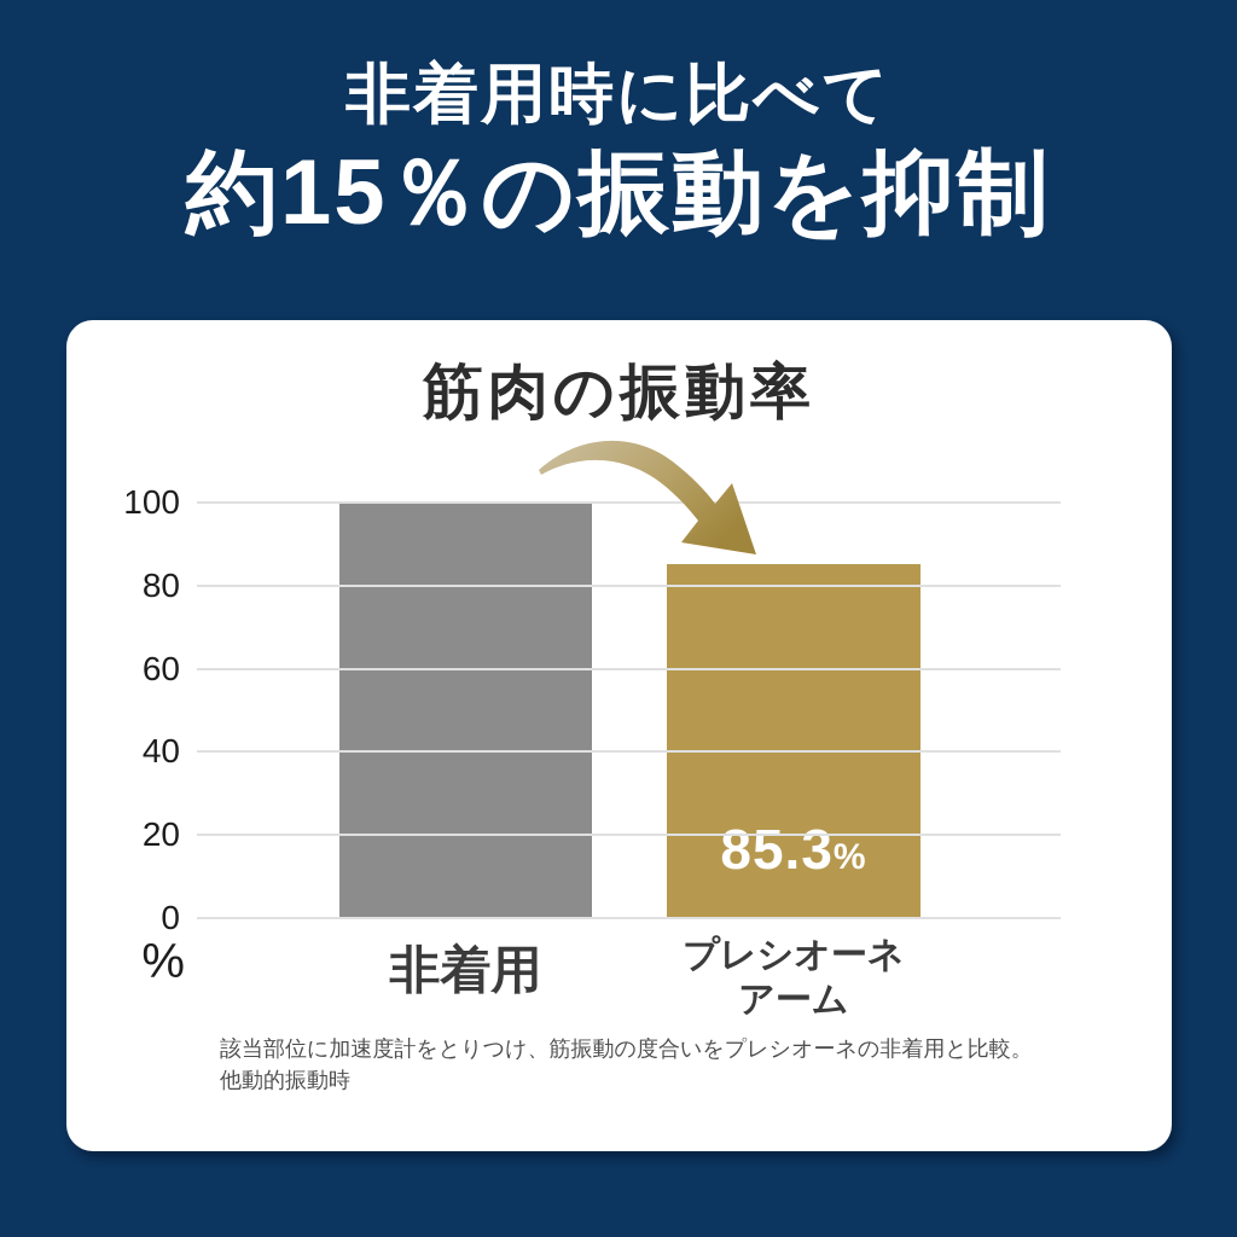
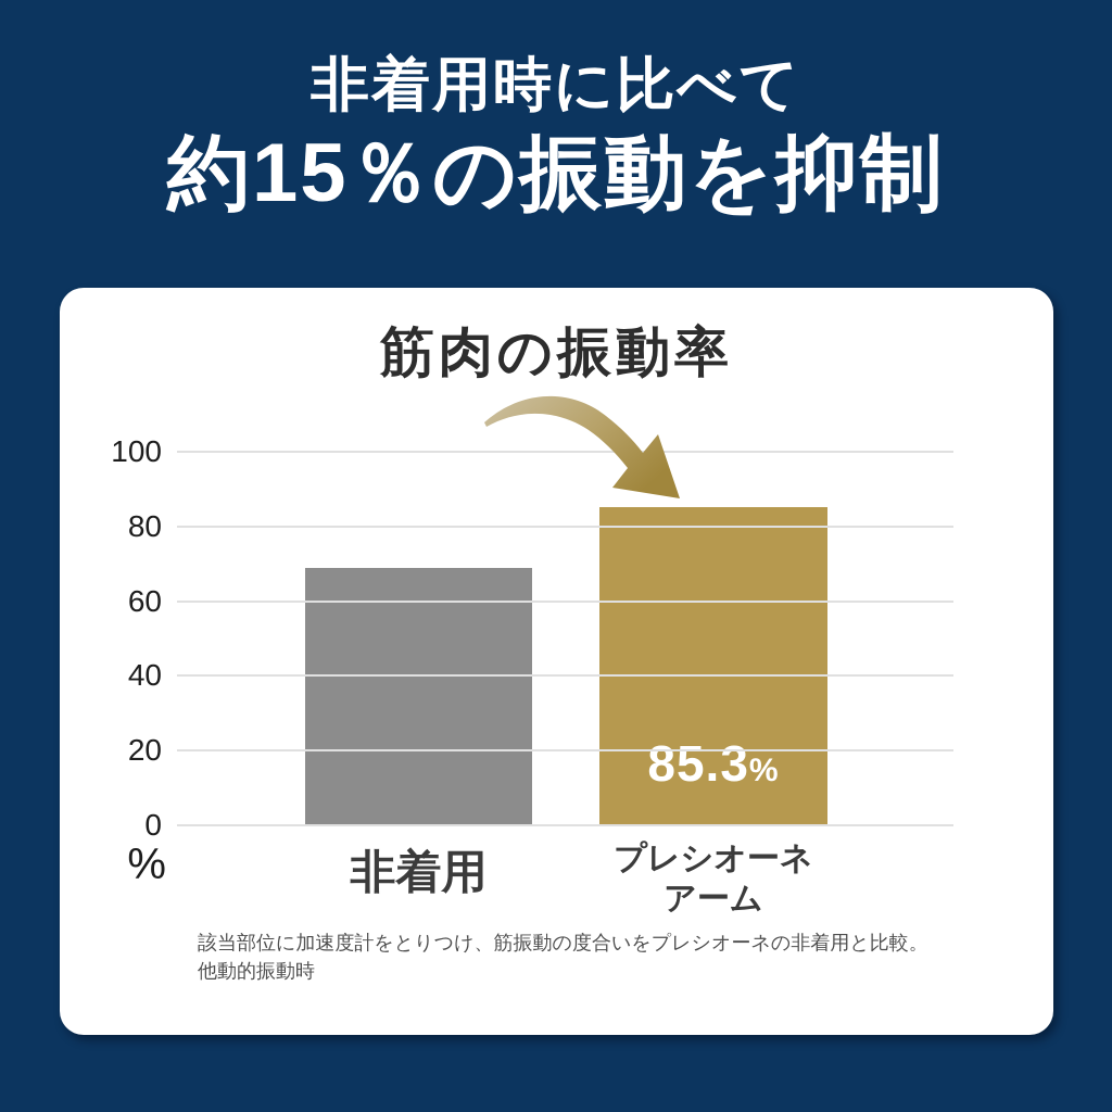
非着用: 100 -> 69
